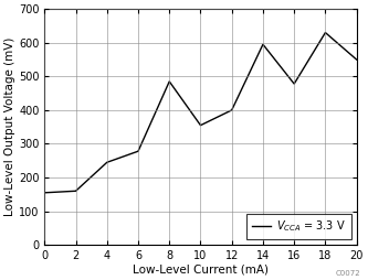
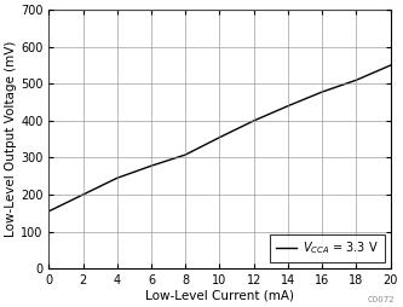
2: 160 -> 200
8: 485 -> 308
14: 595 -> 440
18: 630 -> 510
